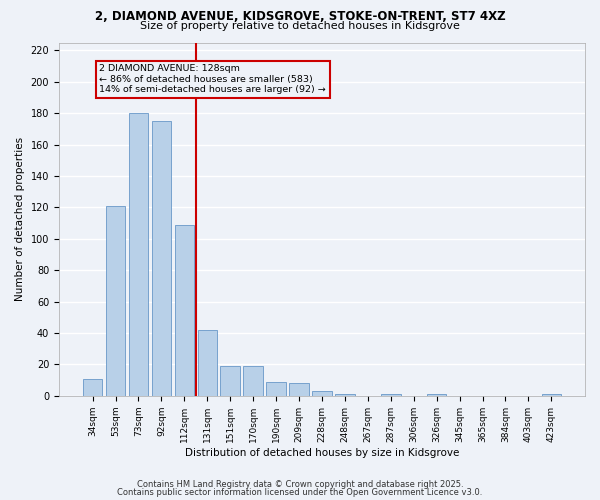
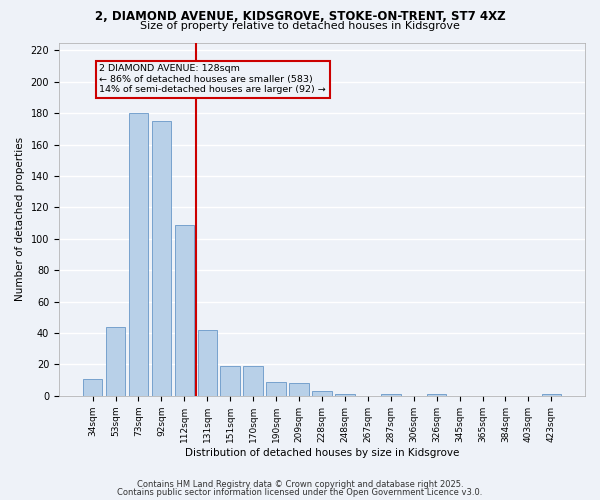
53sqm: 121 -> 44
